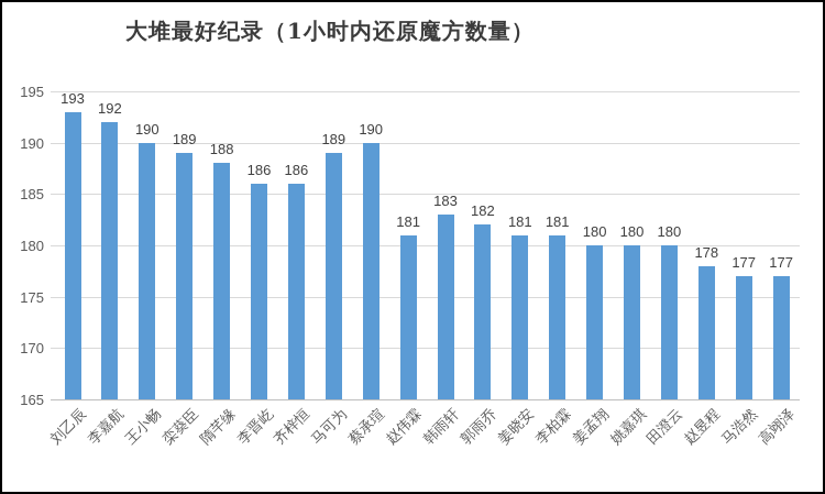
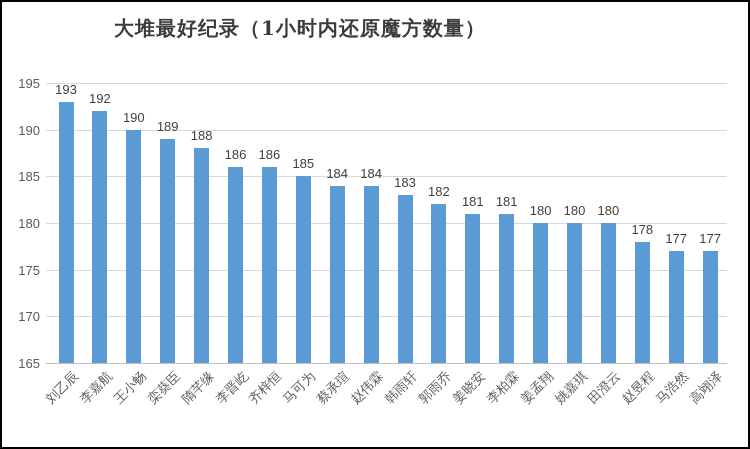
马可为: 189 -> 185
蔡承瑄: 190 -> 184
赵伟霖: 181 -> 184
